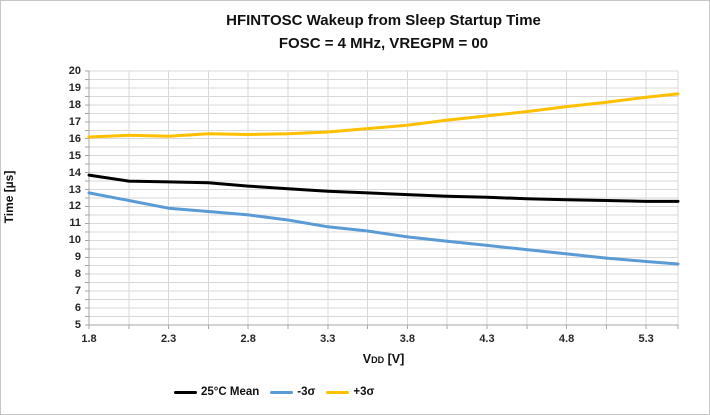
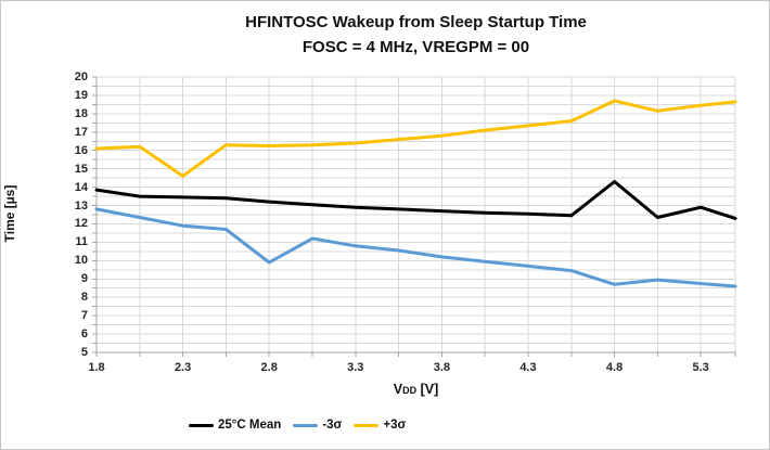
+3σ/2.3: 16.1 -> 14.6
-3σ/2.8: 11.5 -> 9.9
25°C Mean/4.8: 12.4 -> 14.3
-3σ/4.8: 9.2 -> 8.7
+3σ/4.8: 17.9 -> 18.7
25°C Mean/5.3: 12.3 -> 12.9
